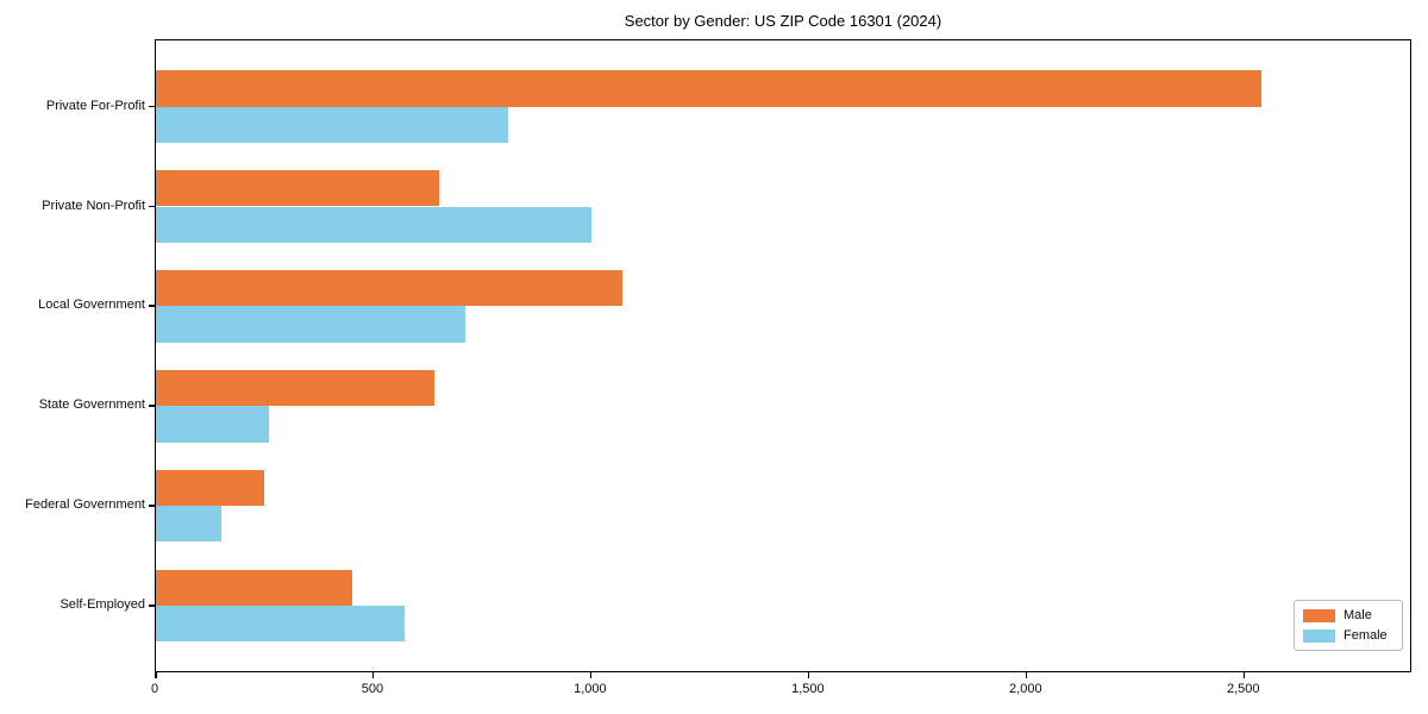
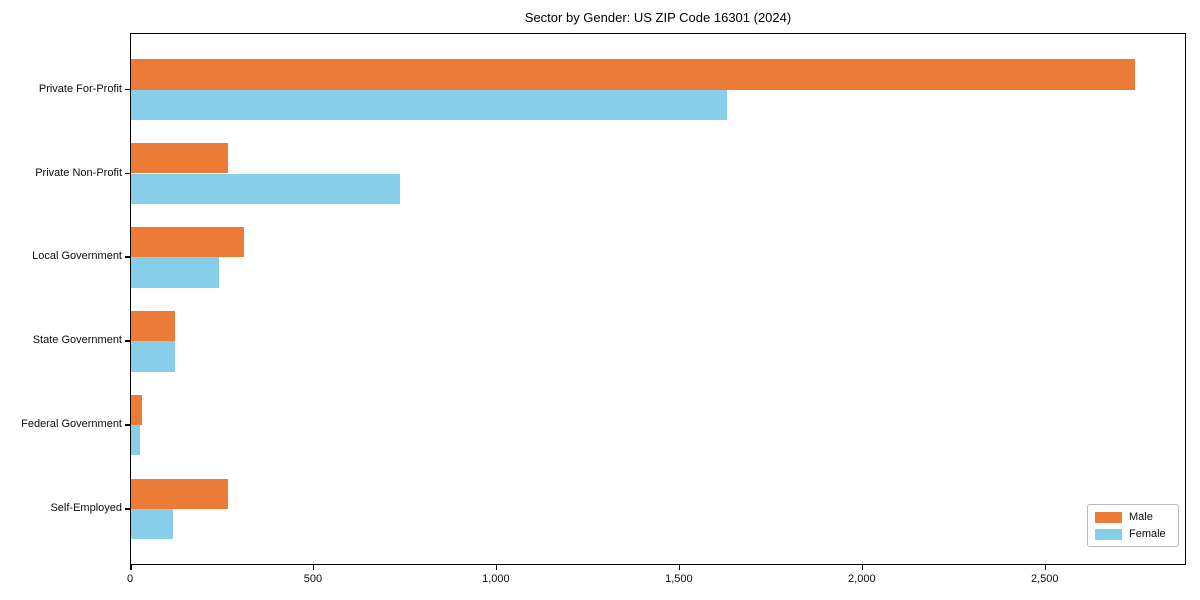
Male/Private For-Profit: 2540 -> 2740
Female/Private For-Profit: 810 -> 1630
Male/Private Non-Profit: 650 -> 260
Female/Private Non-Profit: 1000 -> 740
Male/Local Government: 1070 -> 310
Female/Local Government: 710 -> 240
Male/State Government: 640 -> 120
Female/State Government: 260 -> 120
Male/Federal Government: 250 -> 30
Female/Federal Government: 150 -> 20
Male/Self-Employed: 450 -> 260
Female/Self-Employed: 570 -> 120
